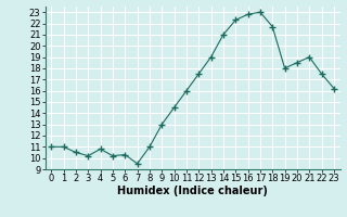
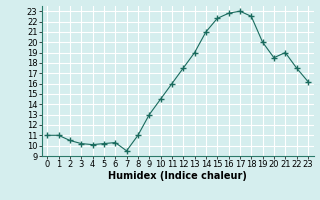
4: 10.8 -> 10.1
18: 21.7 -> 22.5
19: 18.0 -> 20.0
